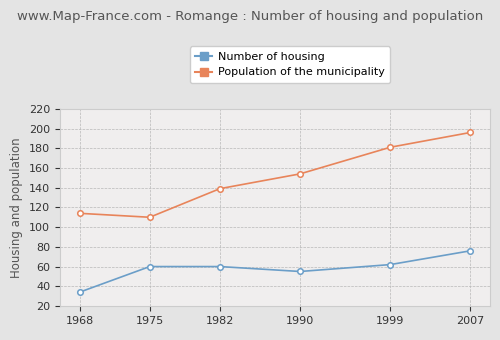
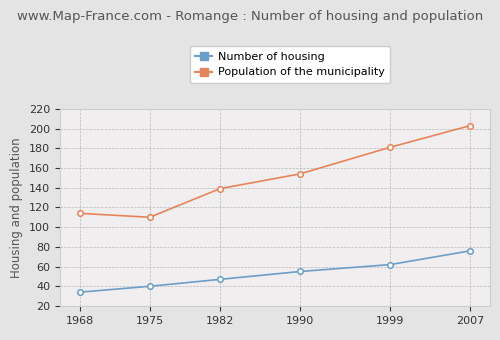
Number of housing/1975: 60 -> 40
Number of housing/1982: 60 -> 47
Population of the municipality/2007: 196 -> 203
